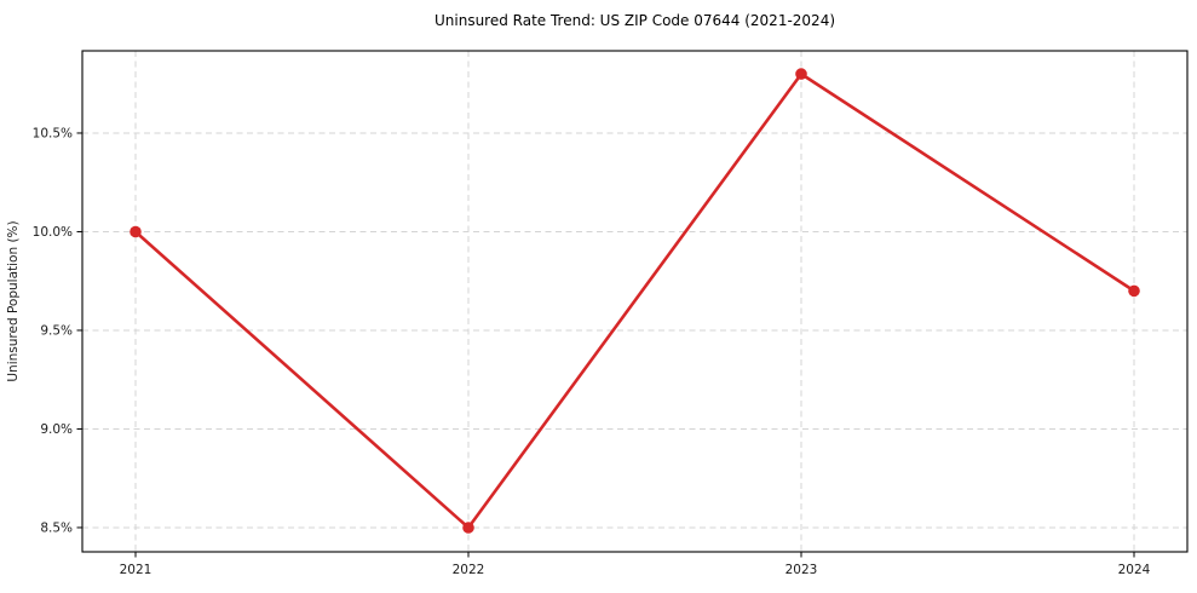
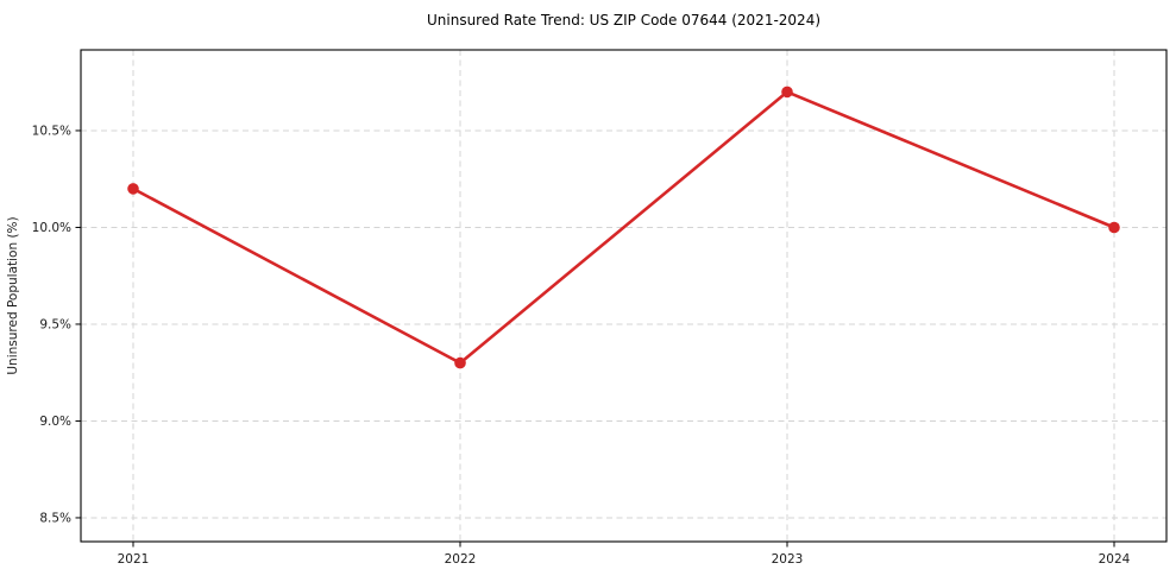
2021: 10.0% -> 10.2%
2022: 8.5% -> 9.3%
2023: 10.8% -> 10.7%
2024: 9.7% -> 10.0%
